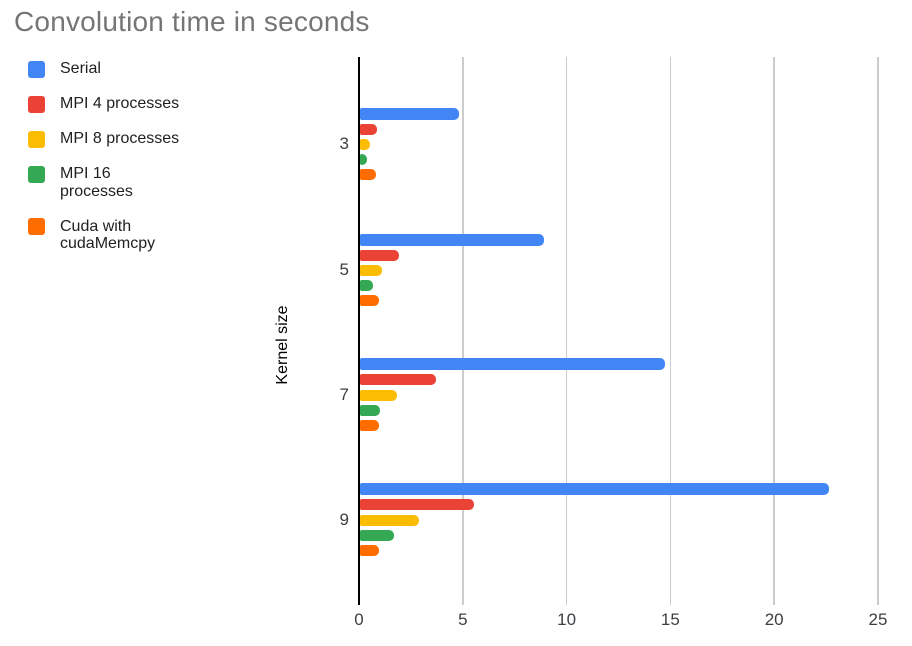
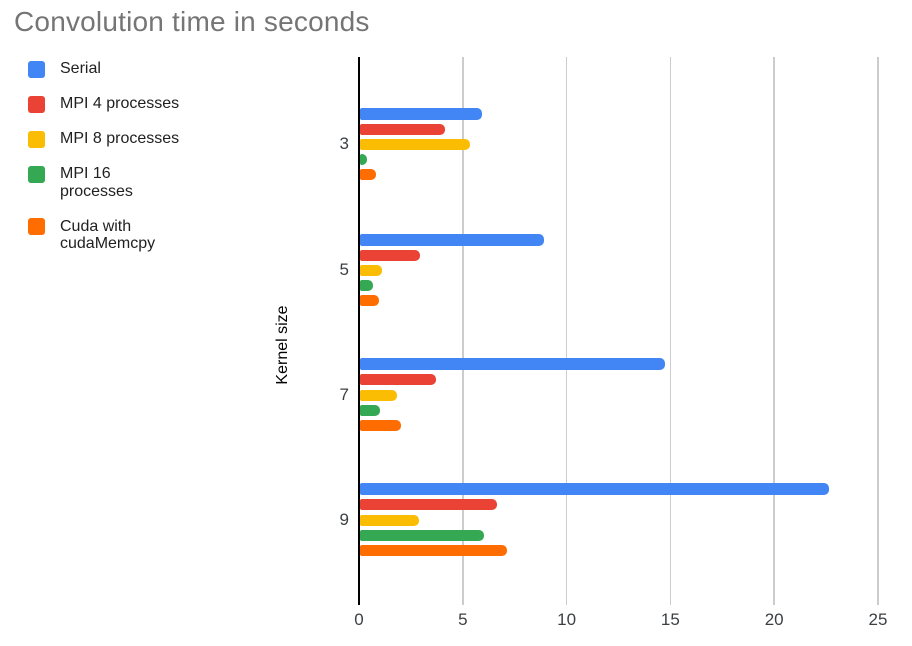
Serial/3: 4.8 -> 5.9
MPI 4 processes/3: 0.8 -> 4.1
MPI 8 processes/3: 0.5 -> 5.3
MPI 4 processes/5: 1.9 -> 2.9
Cuda with cudaMemcpy/7: 0.9 -> 2.0
MPI 4 processes/9: 5.5 -> 6.6
MPI 16 processes/9: 1.6 -> 6.0
Cuda with cudaMemcpy/9: 0.9 -> 7.1
